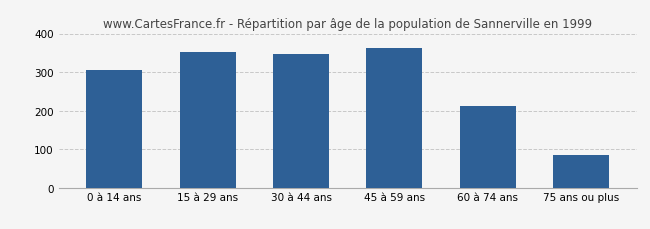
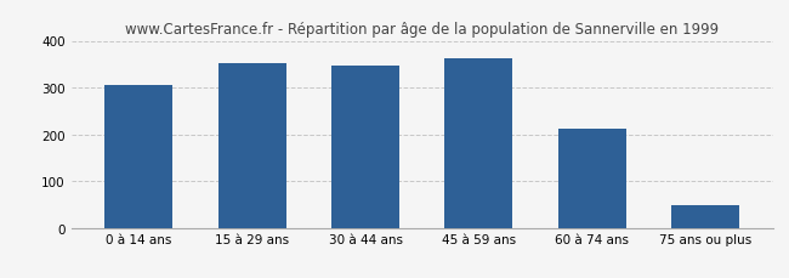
75 ans ou plus: 85 -> 49
